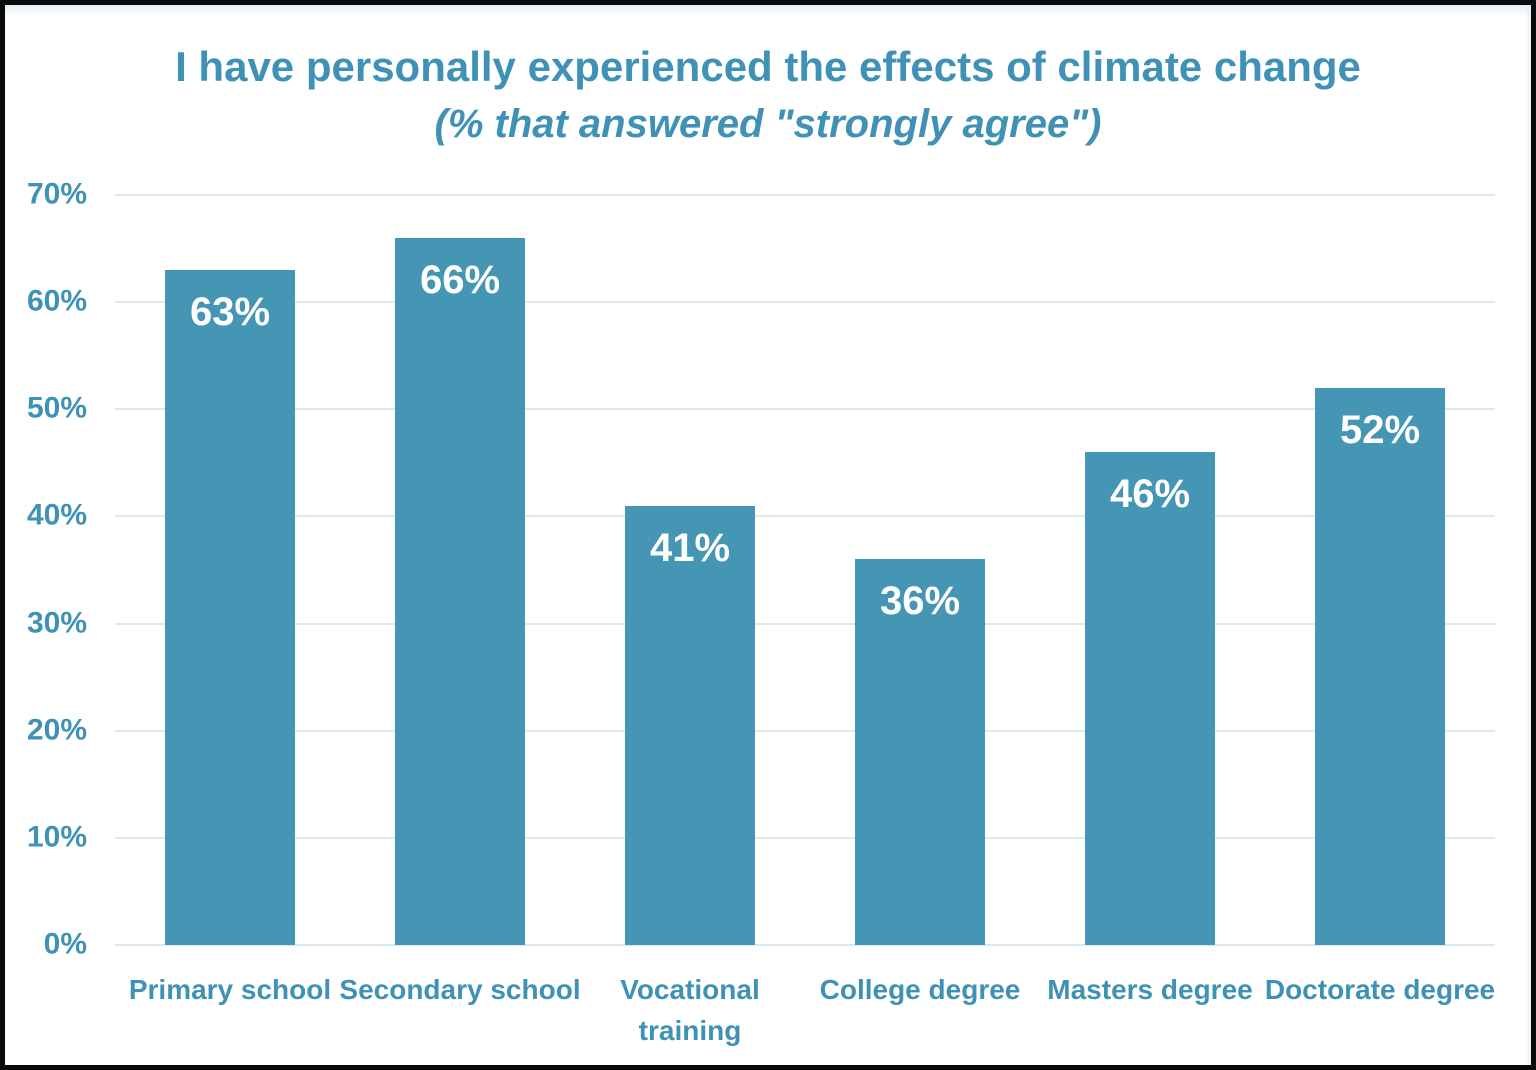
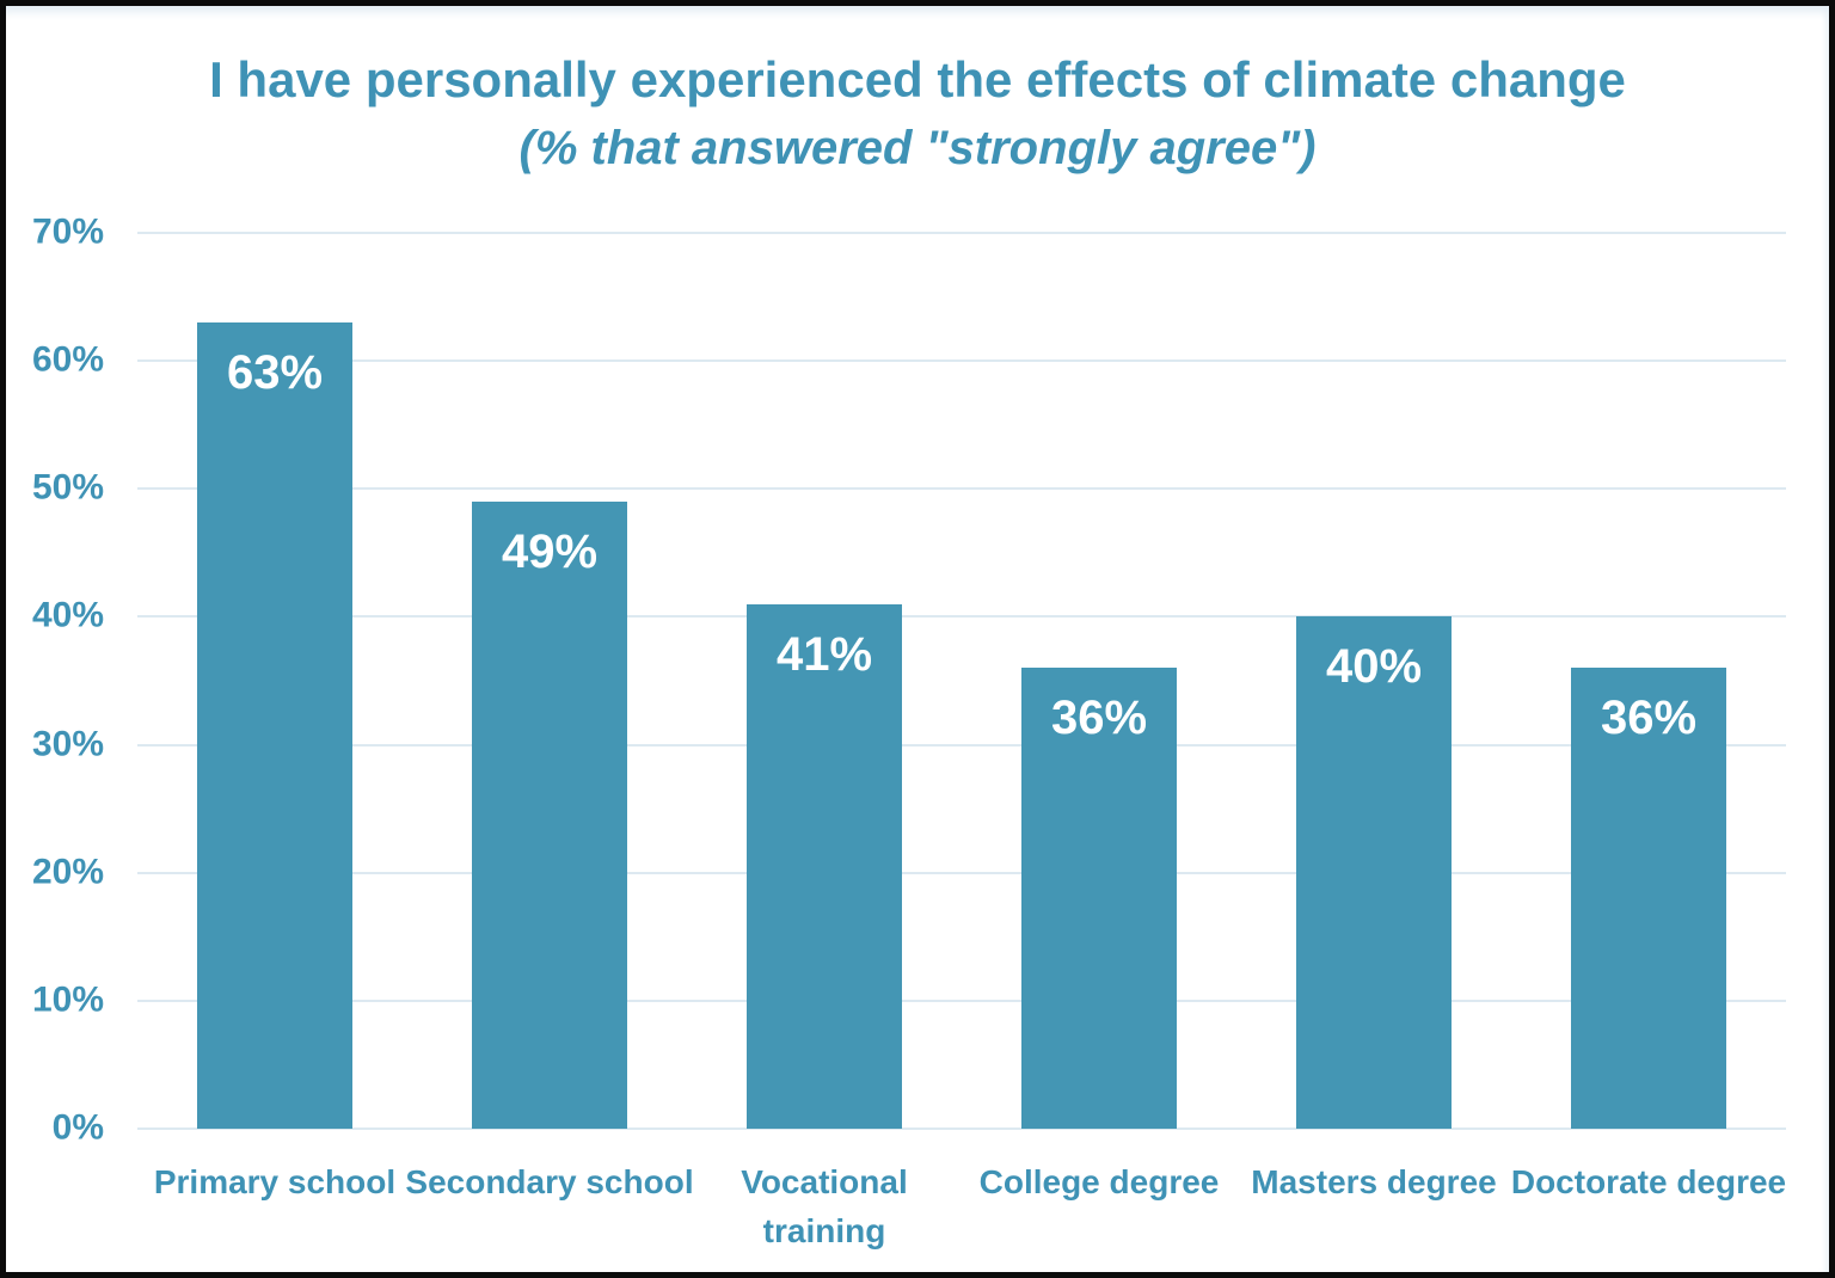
Secondary school: 66% -> 49%
Masters degree: 46% -> 40%
Doctorate degree: 52% -> 36%
